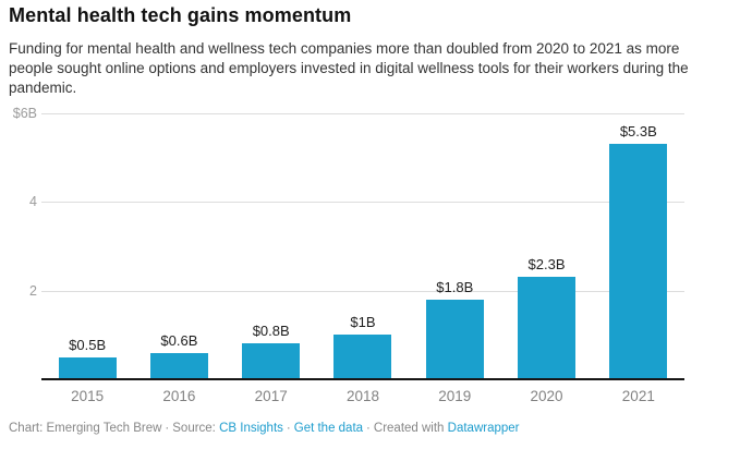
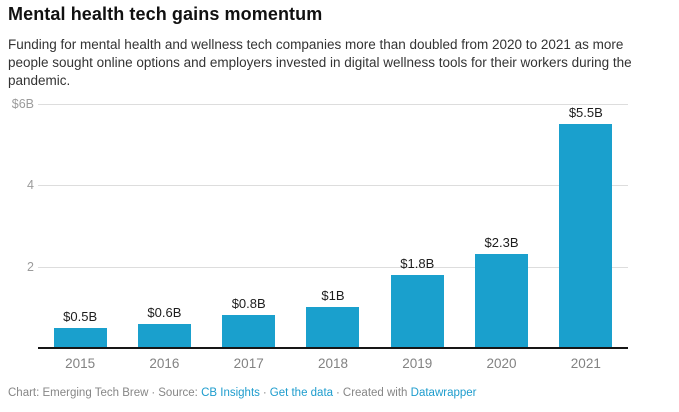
2021: $5.3B -> $5.5B
